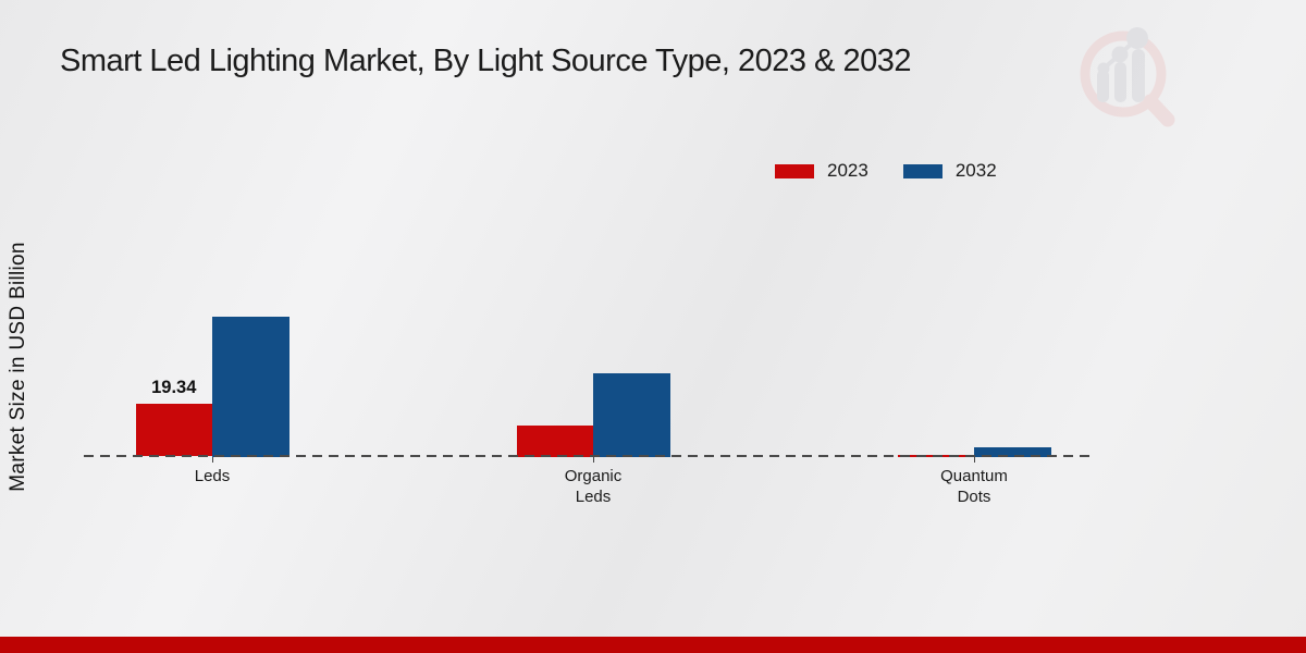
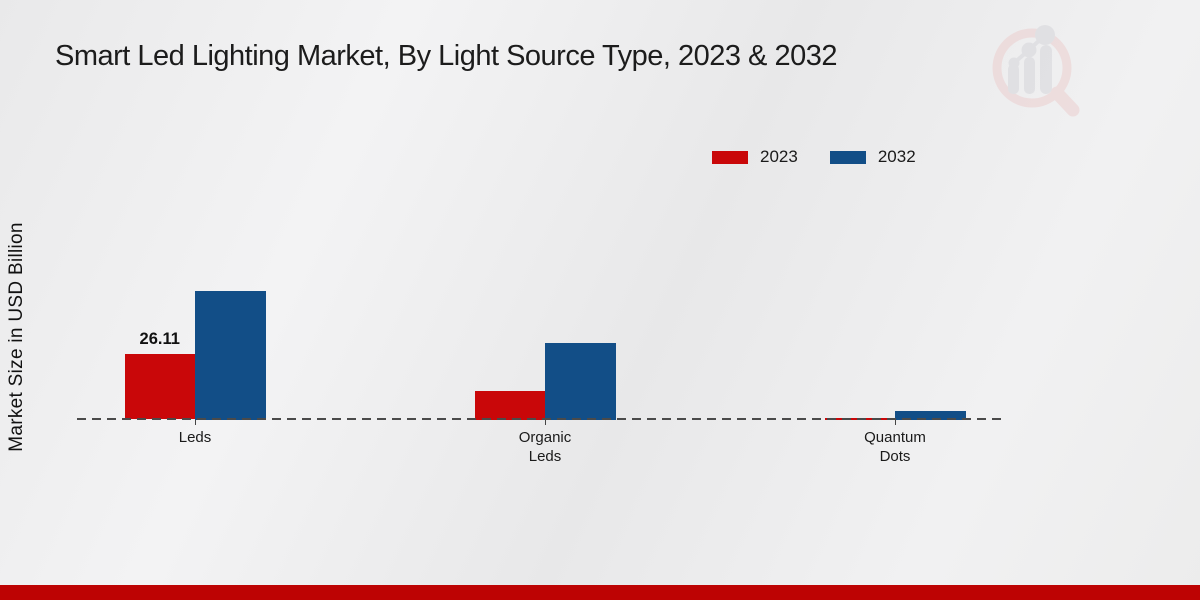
2023/Leds: 19.34 -> 26.11
